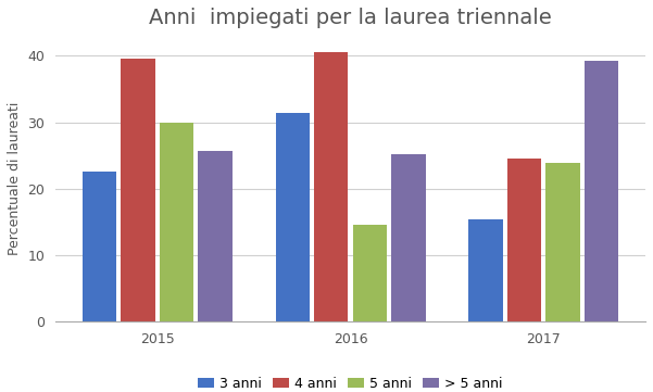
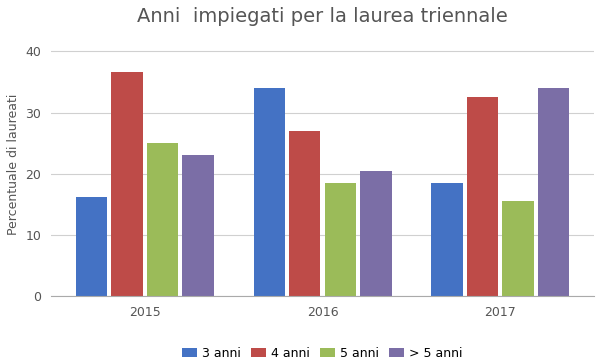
3 anni/2015: 22.6 -> 16.2
4 anni/2015: 39.6 -> 36.7
5 anni/2015: 30.0 -> 25.0
> 5 anni/2015: 25.6 -> 23.0
3 anni/2016: 31.4 -> 34.0
4 anni/2016: 40.6 -> 27.0
5 anni/2016: 14.6 -> 18.5
> 5 anni/2016: 25.2 -> 20.5
3 anni/2017: 15.4 -> 18.5
4 anni/2017: 24.6 -> 32.5
5 anni/2017: 23.8 -> 15.5
> 5 anni/2017: 39.2 -> 34.0
